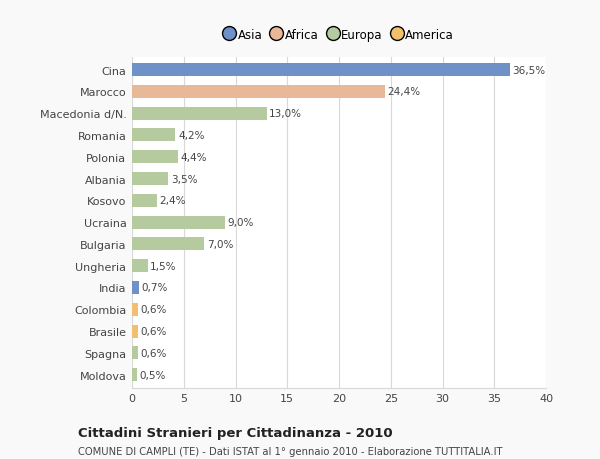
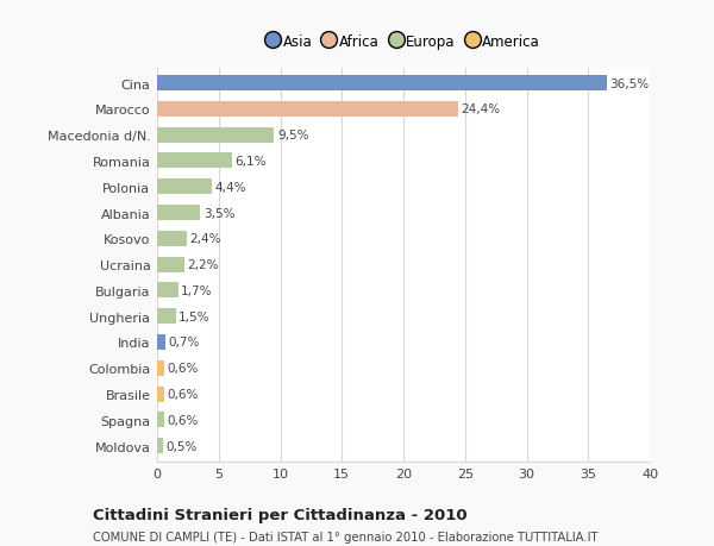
Macedonia d/N.: 13,0% -> 9,5%
Romania: 4,2% -> 6,1%
Ucraina: 9,0% -> 2,2%
Bulgaria: 7,0% -> 1,7%
